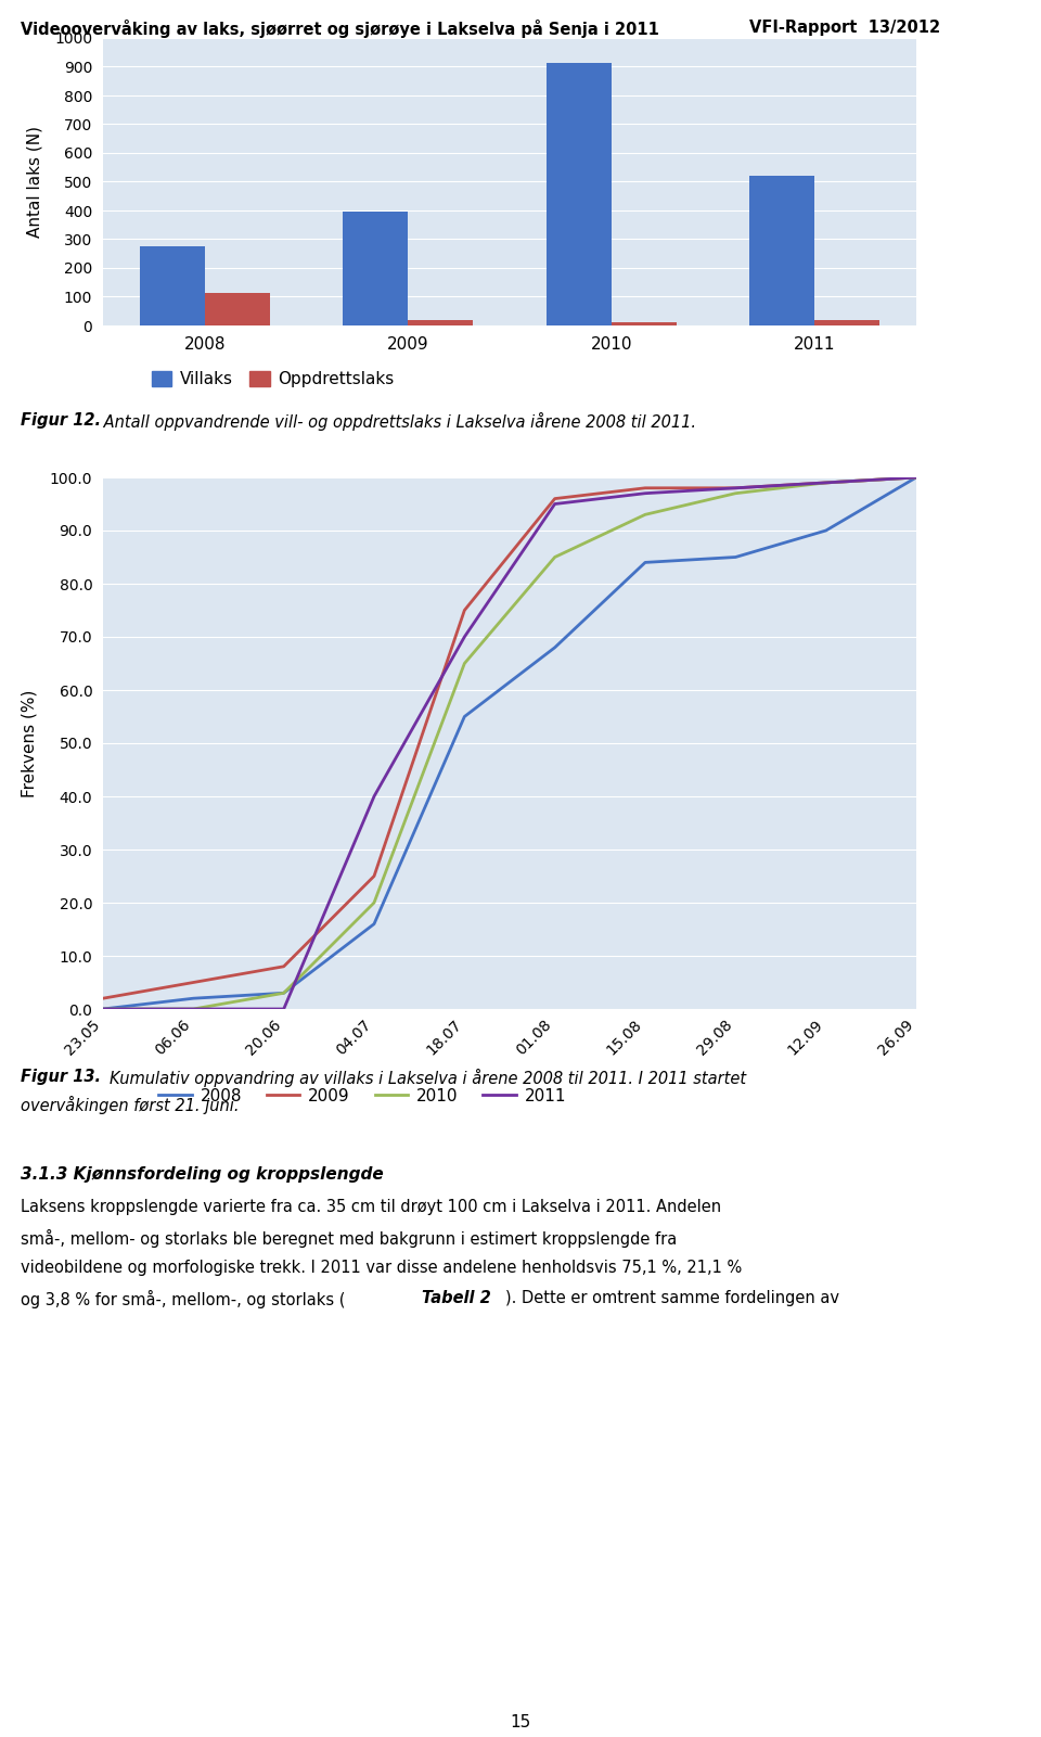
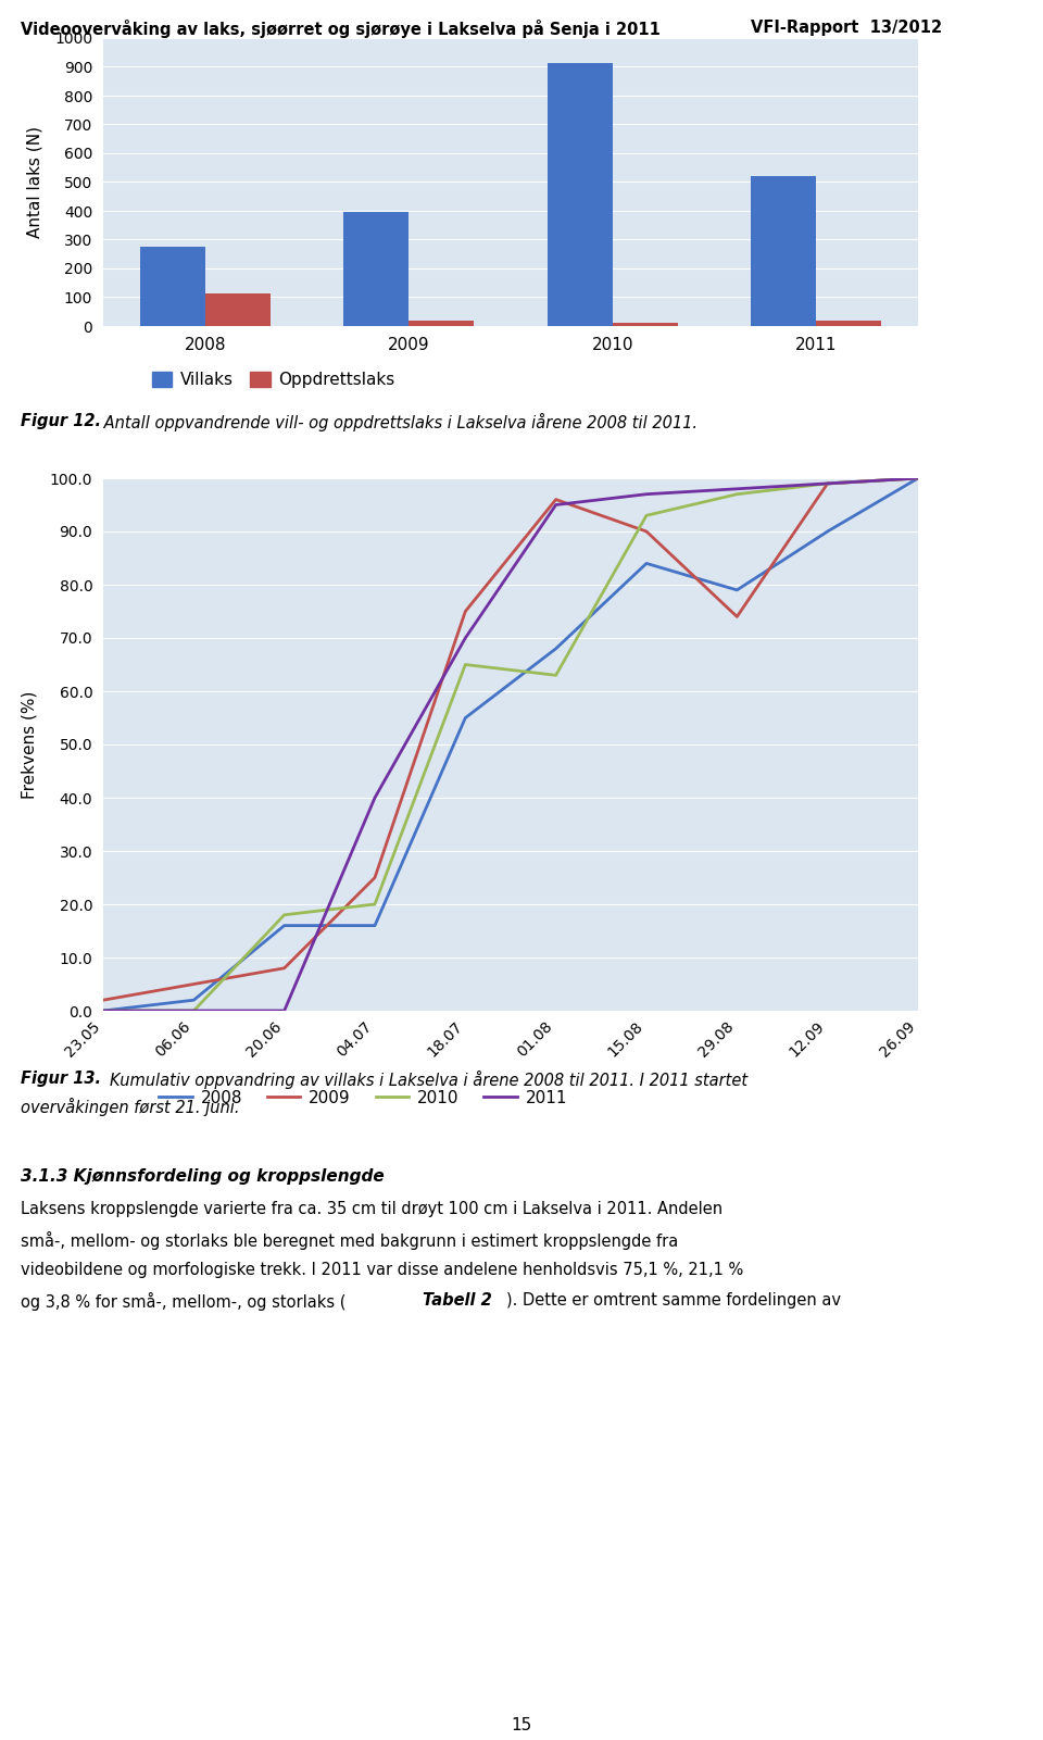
2008/20.06: 3 -> 16
2010/20.06: 3 -> 18
2010/01.08: 85 -> 63
2009/15.08: 98 -> 90
2008/29.08: 85 -> 79
2009/29.08: 98 -> 74
